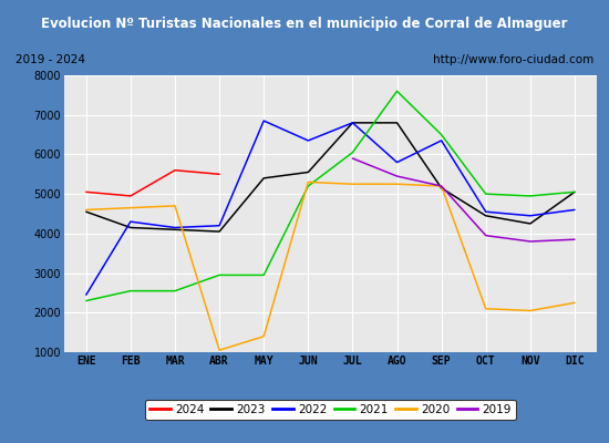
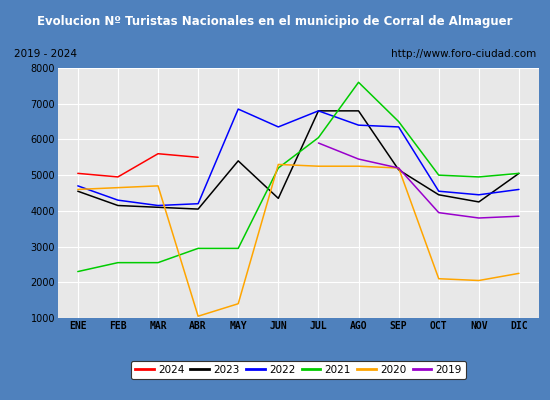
2022/ENE: 2450 -> 4700
2023/JUN: 5550 -> 4350
2022/AGO: 5800 -> 6400
